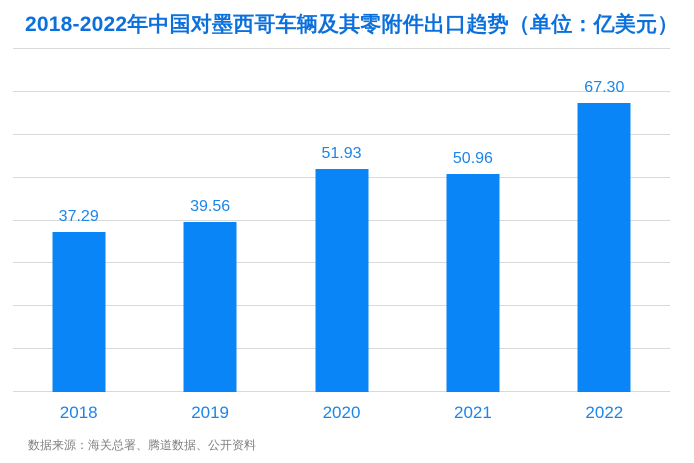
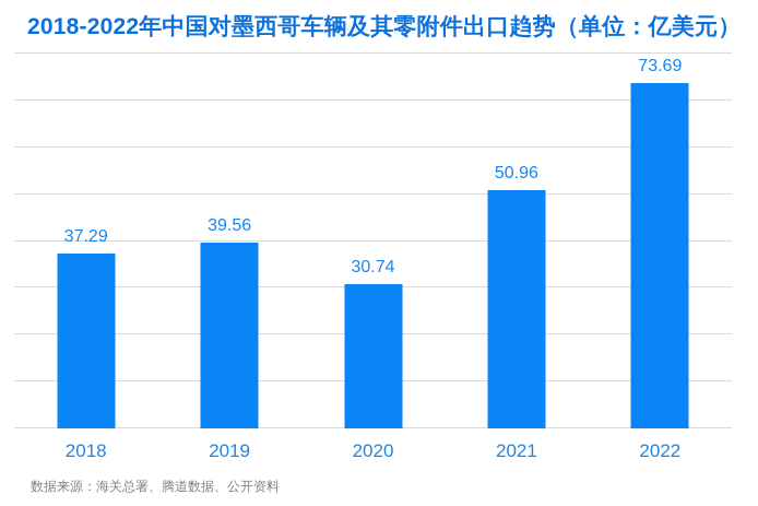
2020: 51.93 -> 30.74
2022: 67.30 -> 73.69
